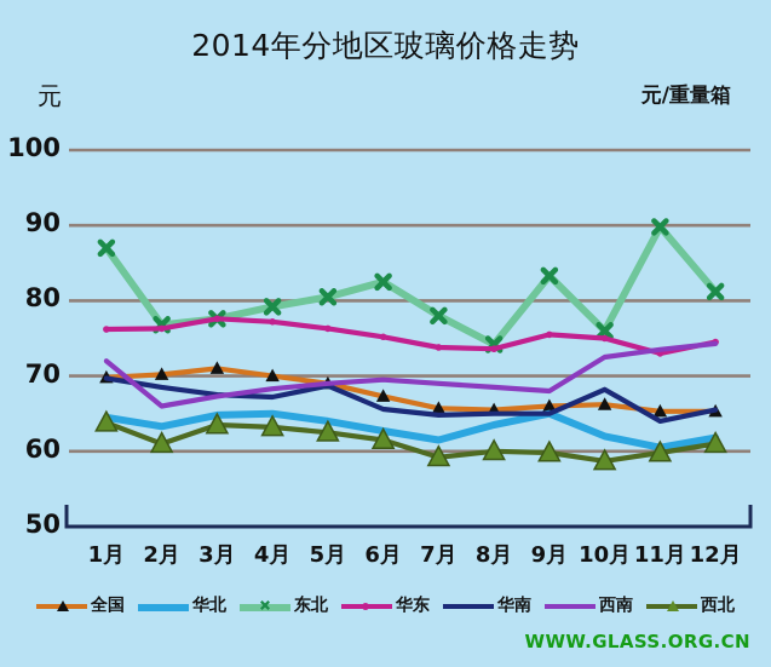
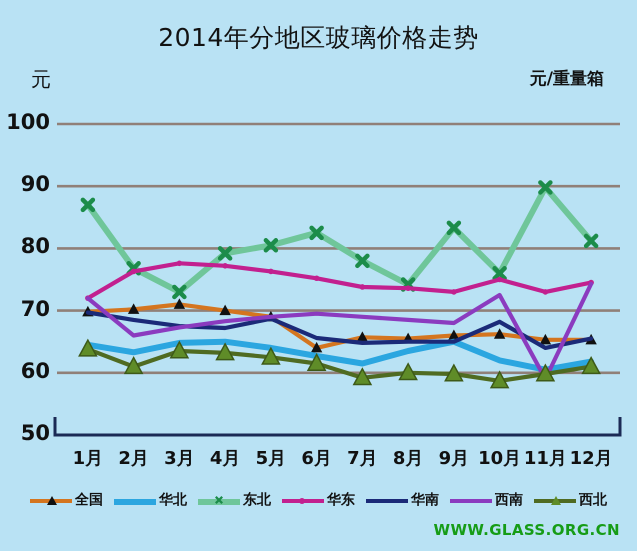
华东/1月: 76 -> 72
东北/3月: 78 -> 73
全国/6月: 67 -> 64
华东/9月: 76 -> 73
西南/11月: 74 -> 59
